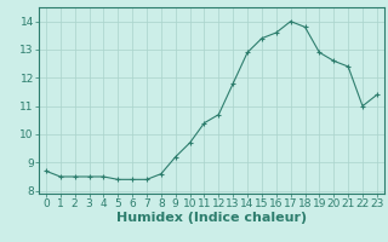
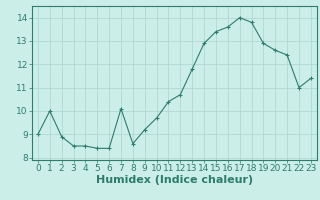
0: 8.7 -> 9.0
1: 8.5 -> 10.0
2: 8.5 -> 8.9
7: 8.4 -> 10.1
